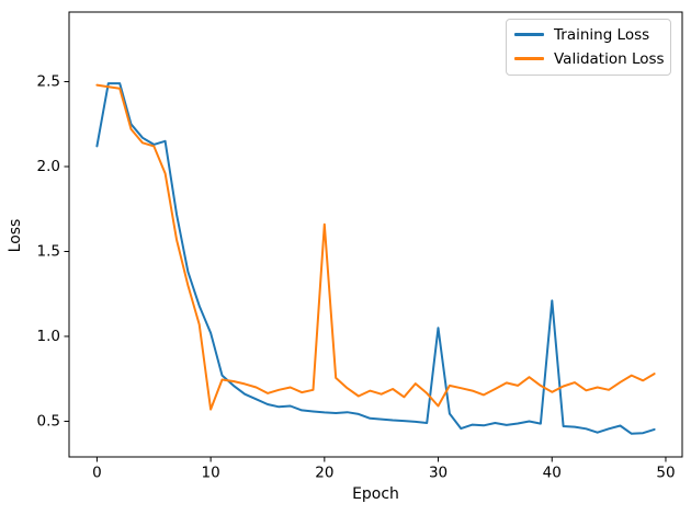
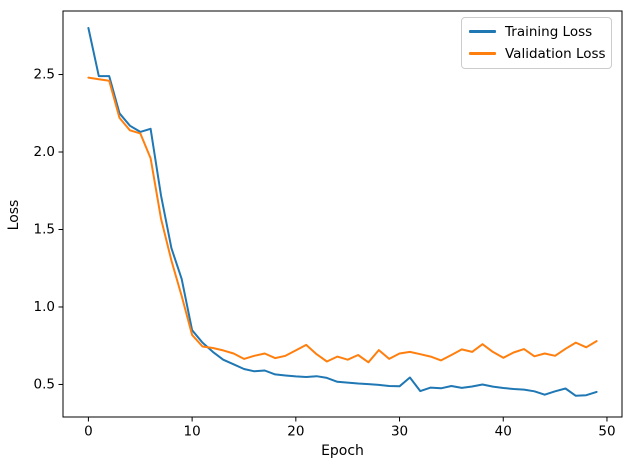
Training Loss/0: 2.12 -> 2.80
Training Loss/10: 1.02 -> 0.85
Validation Loss/10: 0.57 -> 0.82
Validation Loss/20: 1.66 -> 0.72
Training Loss/30: 1.05 -> 0.49
Validation Loss/30: 0.59 -> 0.70
Training Loss/40: 1.21 -> 0.48
